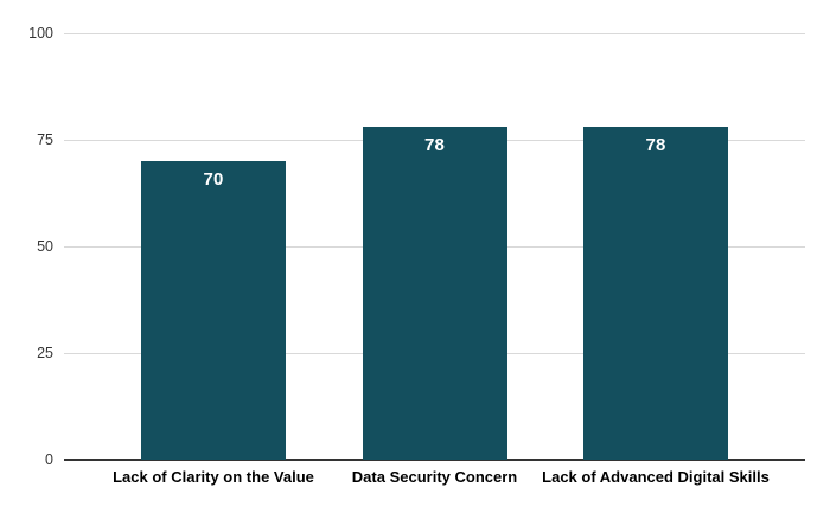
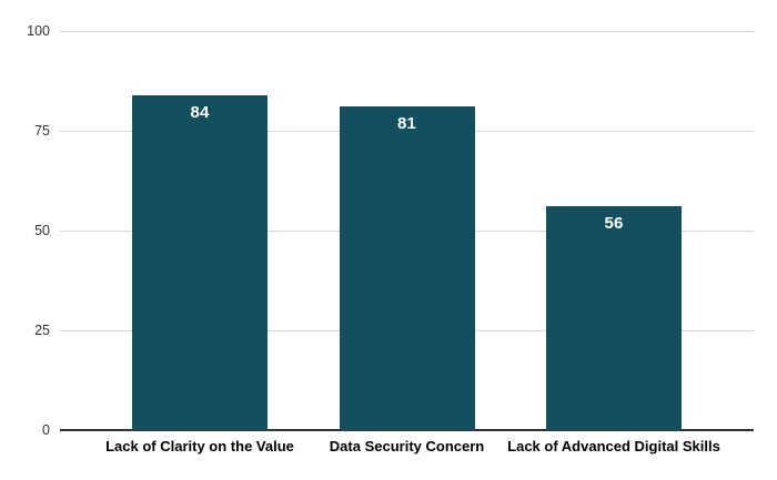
Lack of Clarity on the Value: 70 -> 84
Data Security Concern: 78 -> 81
Lack of Advanced Digital Skills: 78 -> 56
